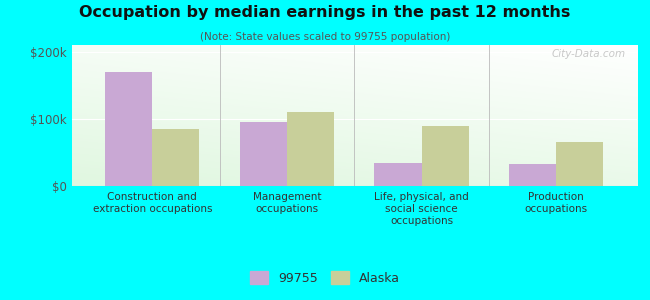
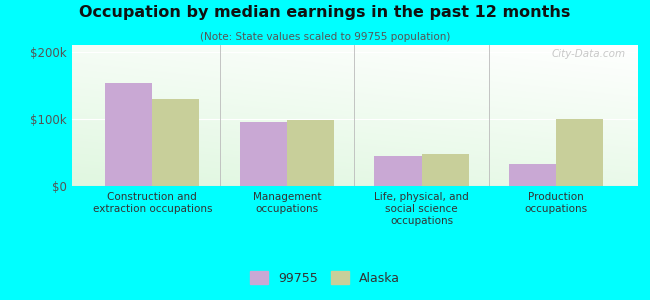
99755/Construction and extraction occupations: $170k -> $154k
Alaska/Construction and extraction occupations: $85k -> $130k
Alaska/Management occupations: $110k -> $98k
99755/Life, physical, and social science occupations: $35k -> $44k
Alaska/Life, physical, and social science occupations: $90k -> $48k
Alaska/Production occupations: $65k -> $100k
